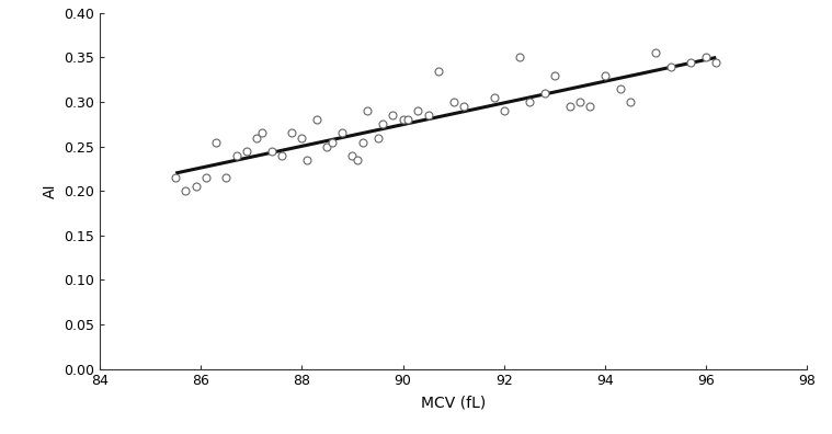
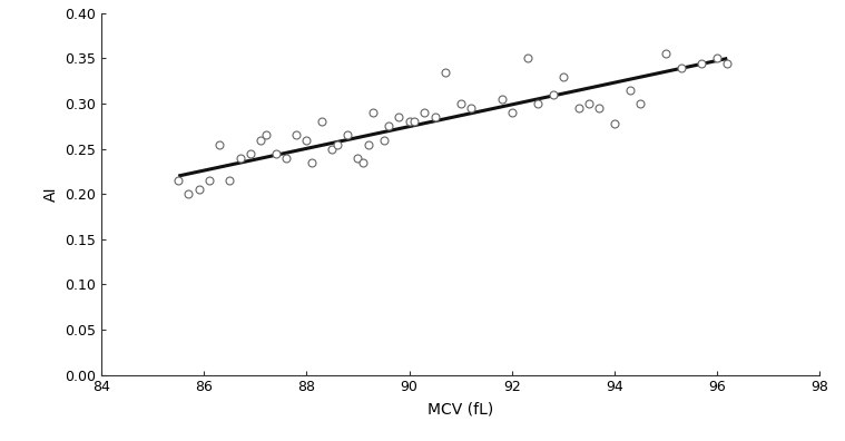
94: 0.330 -> 0.278
